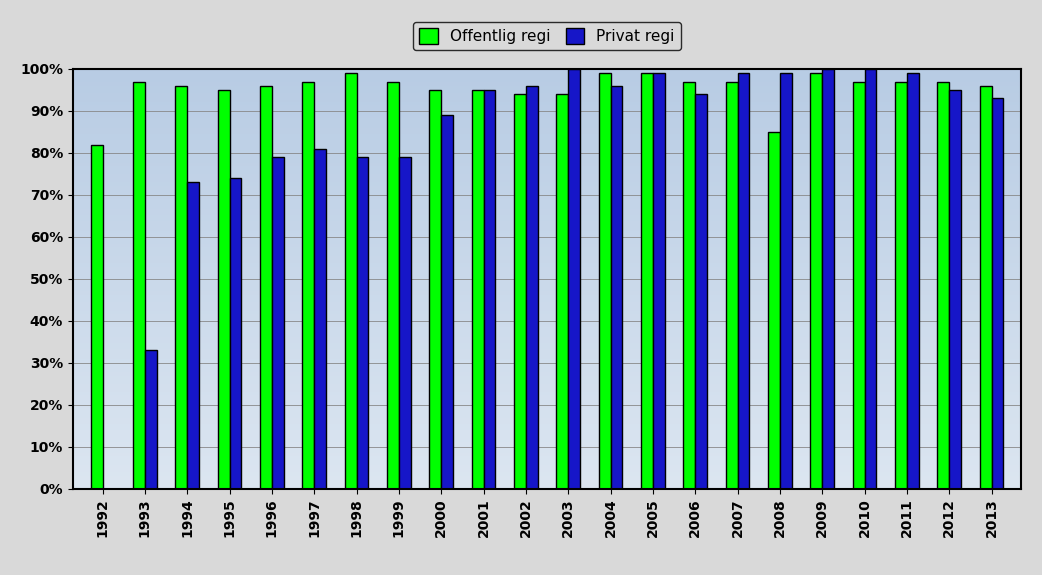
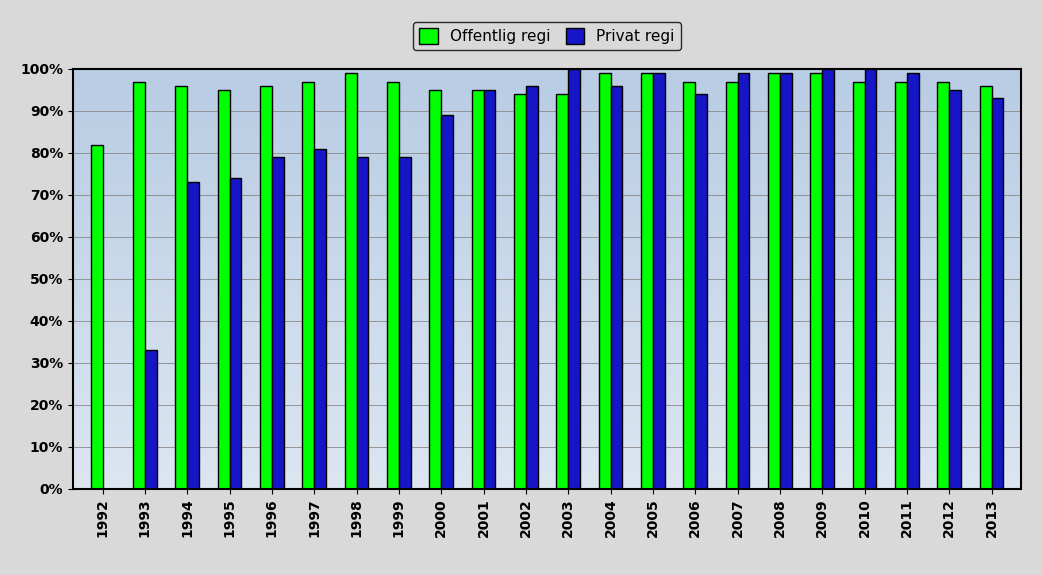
Offentlig regi/2008: 85% -> 99%
